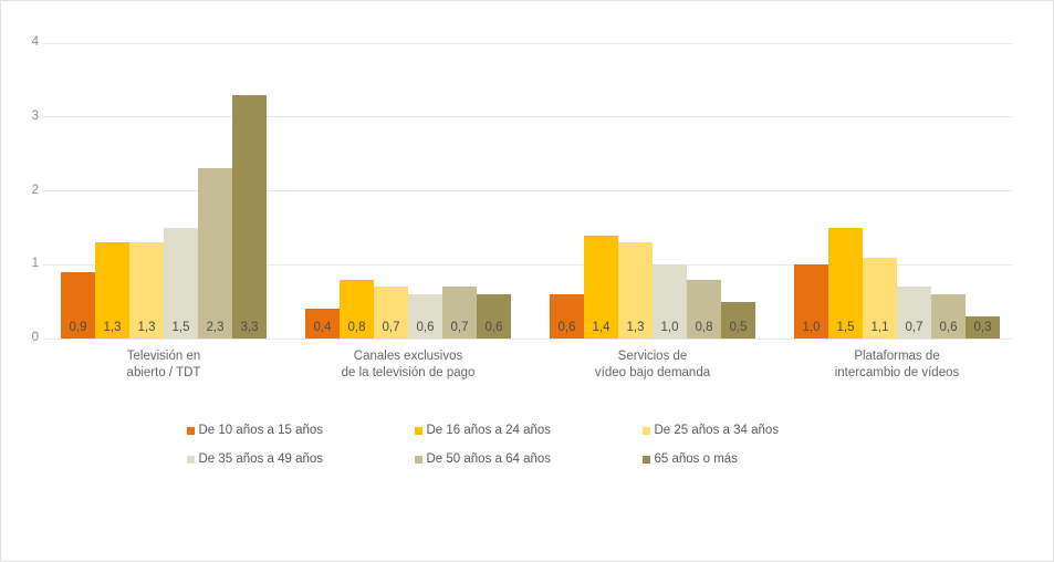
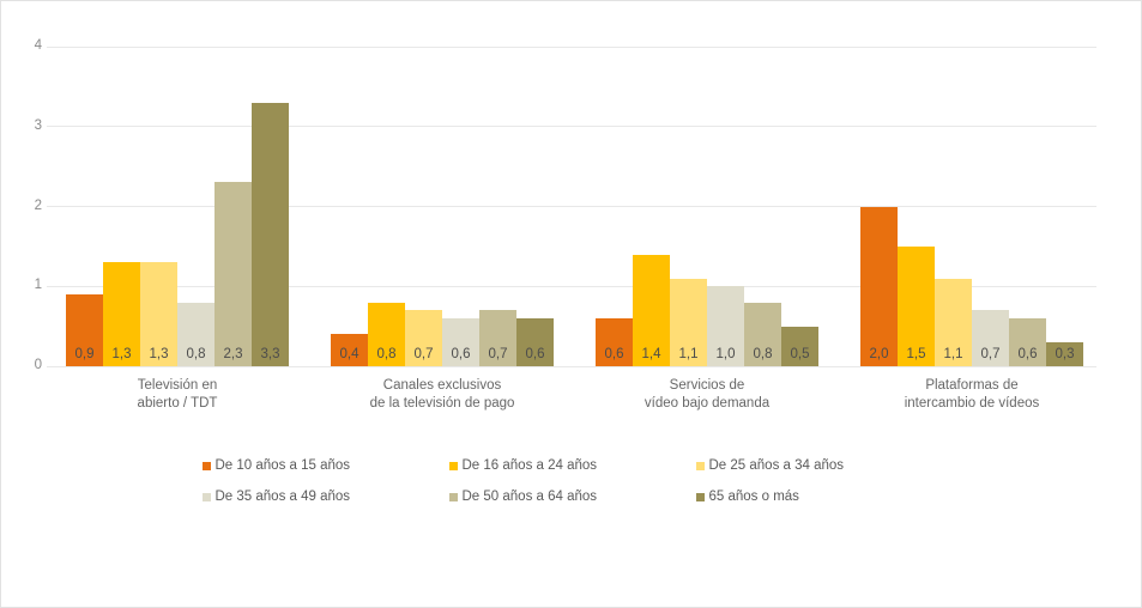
De 35 años a 49 años/Televisión en abierto / TDT: 1,5 -> 0,8
De 25 años a 34 años/Servicios de vídeo bajo demanda: 1,3 -> 1,1
De 10 años a 15 años/Plataformas de intercambio de vídeos: 1,0 -> 2,0
